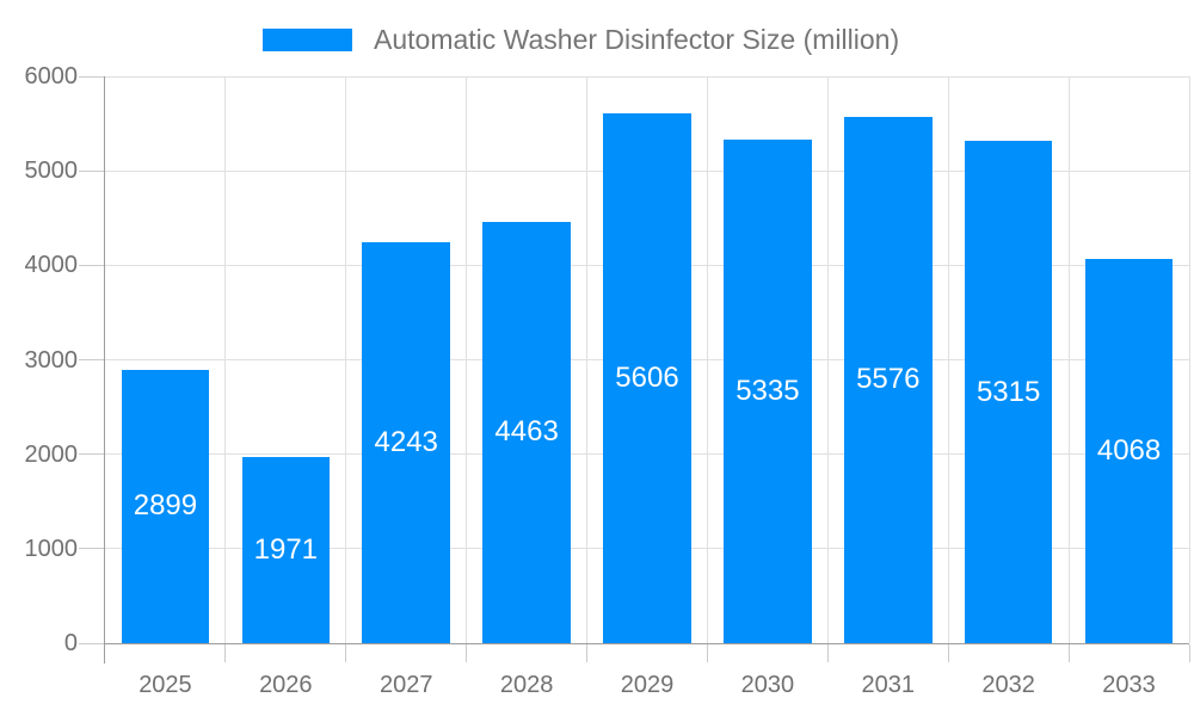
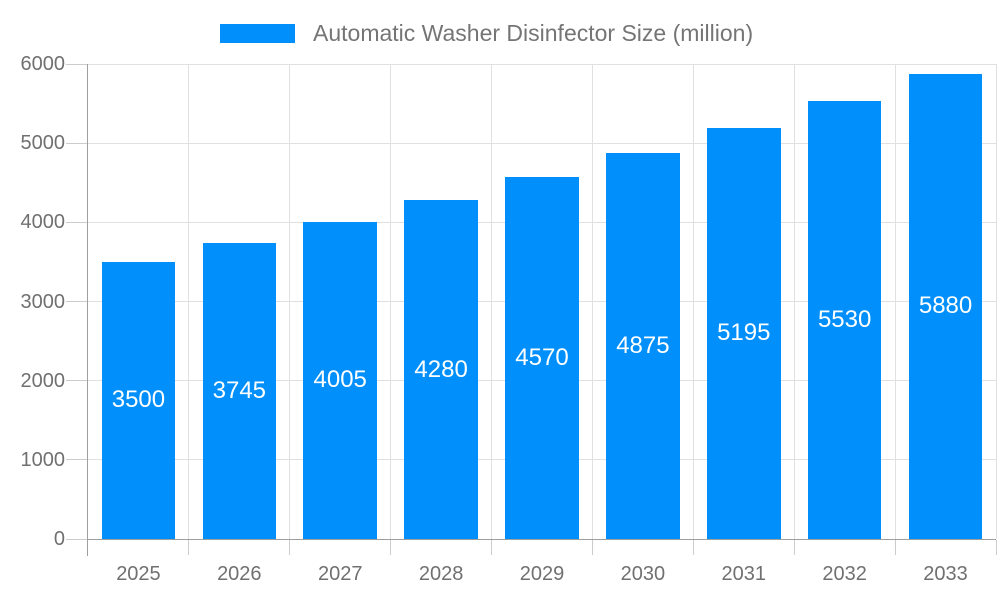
2025: 2899 -> 3500
2026: 1971 -> 3745
2027: 4243 -> 4005
2028: 4463 -> 4280
2029: 5606 -> 4570
2030: 5335 -> 4875
2031: 5576 -> 5195
2032: 5315 -> 5530
2033: 4068 -> 5880
